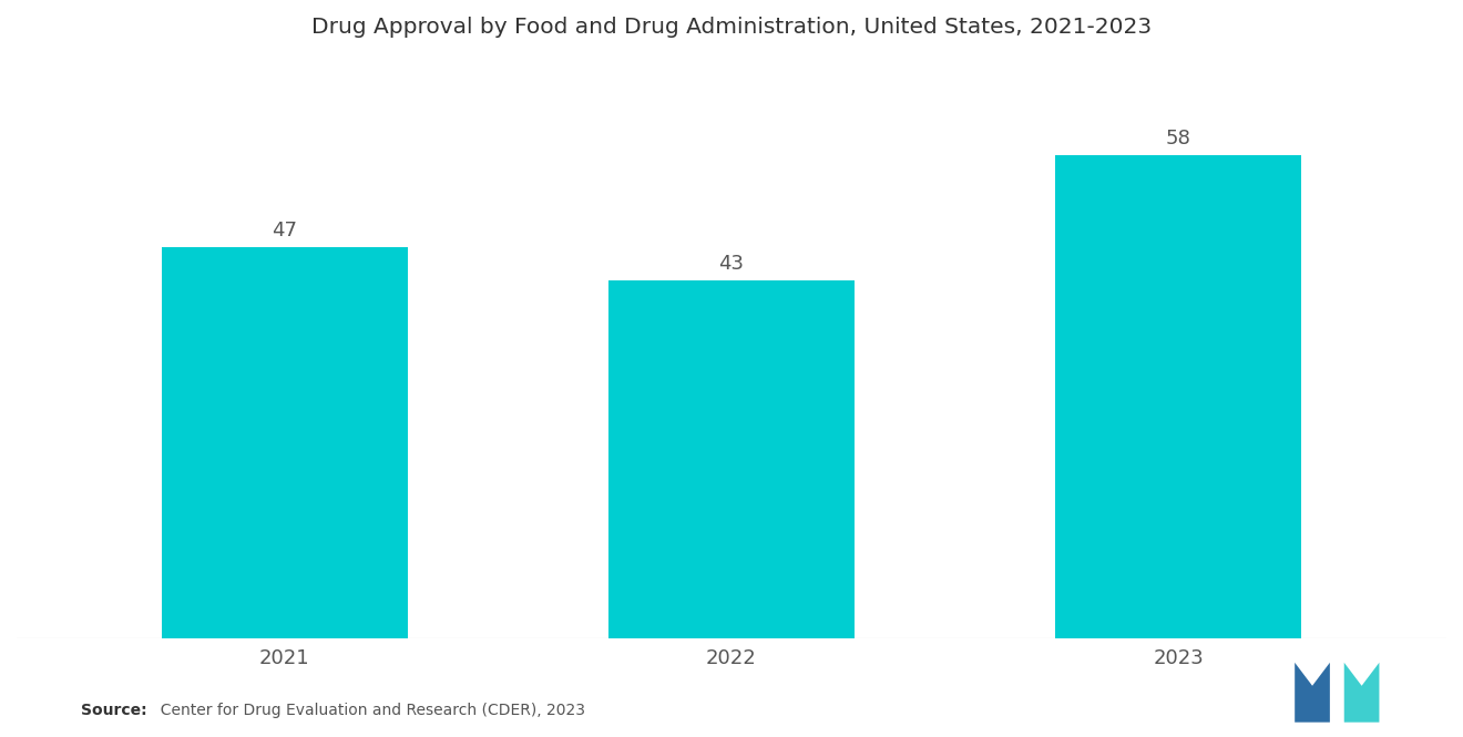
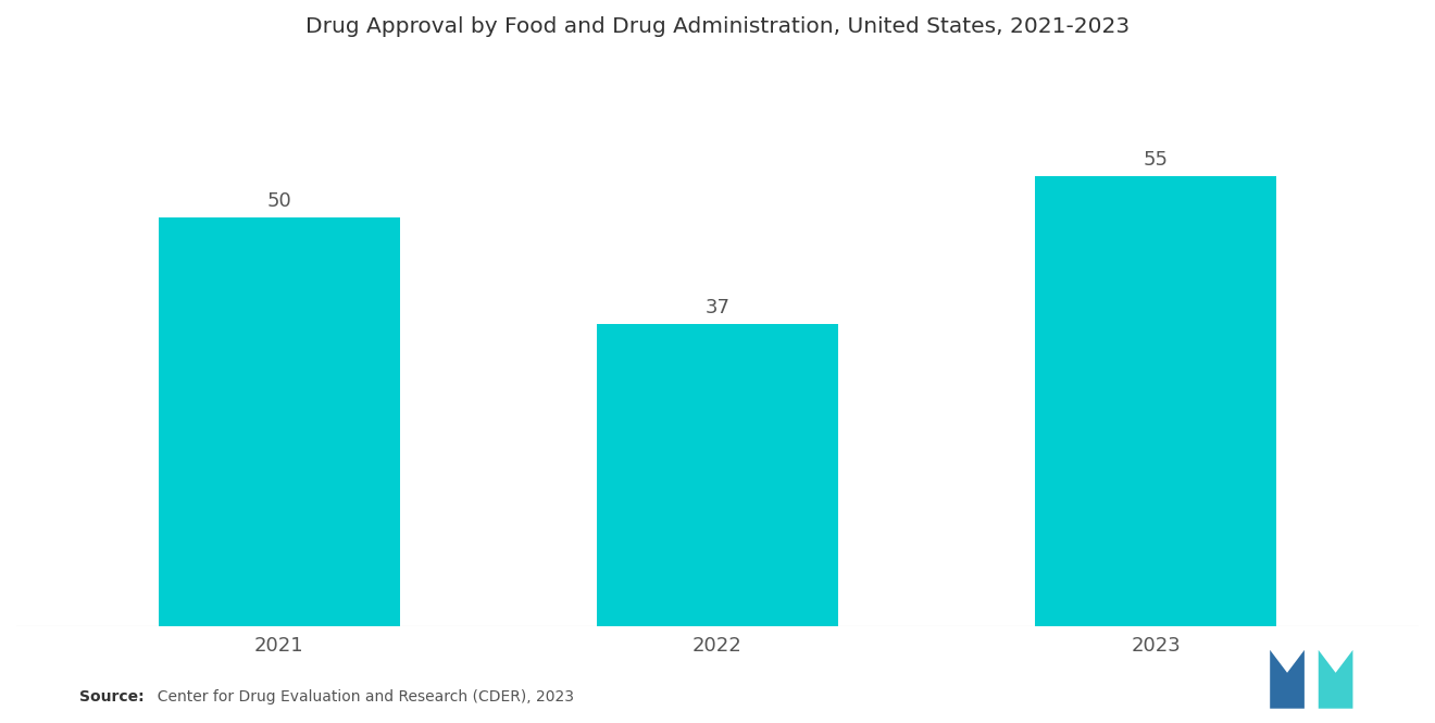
2021: 47 -> 50
2022: 43 -> 37
2023: 58 -> 55
